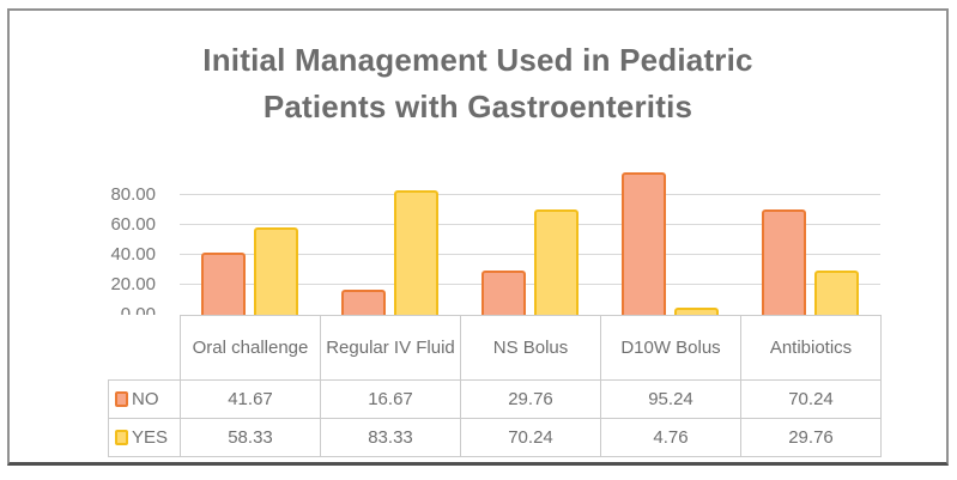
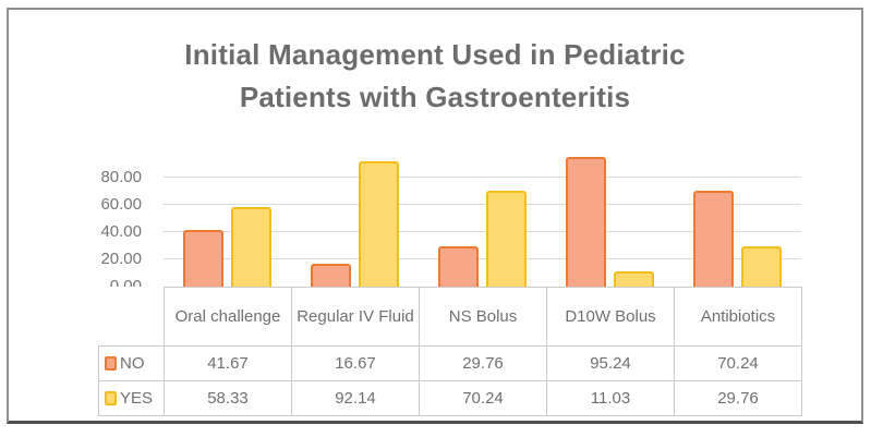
YES/Regular IV Fluid: 83.33 -> 92.14
YES/D10W Bolus: 4.76 -> 11.03
